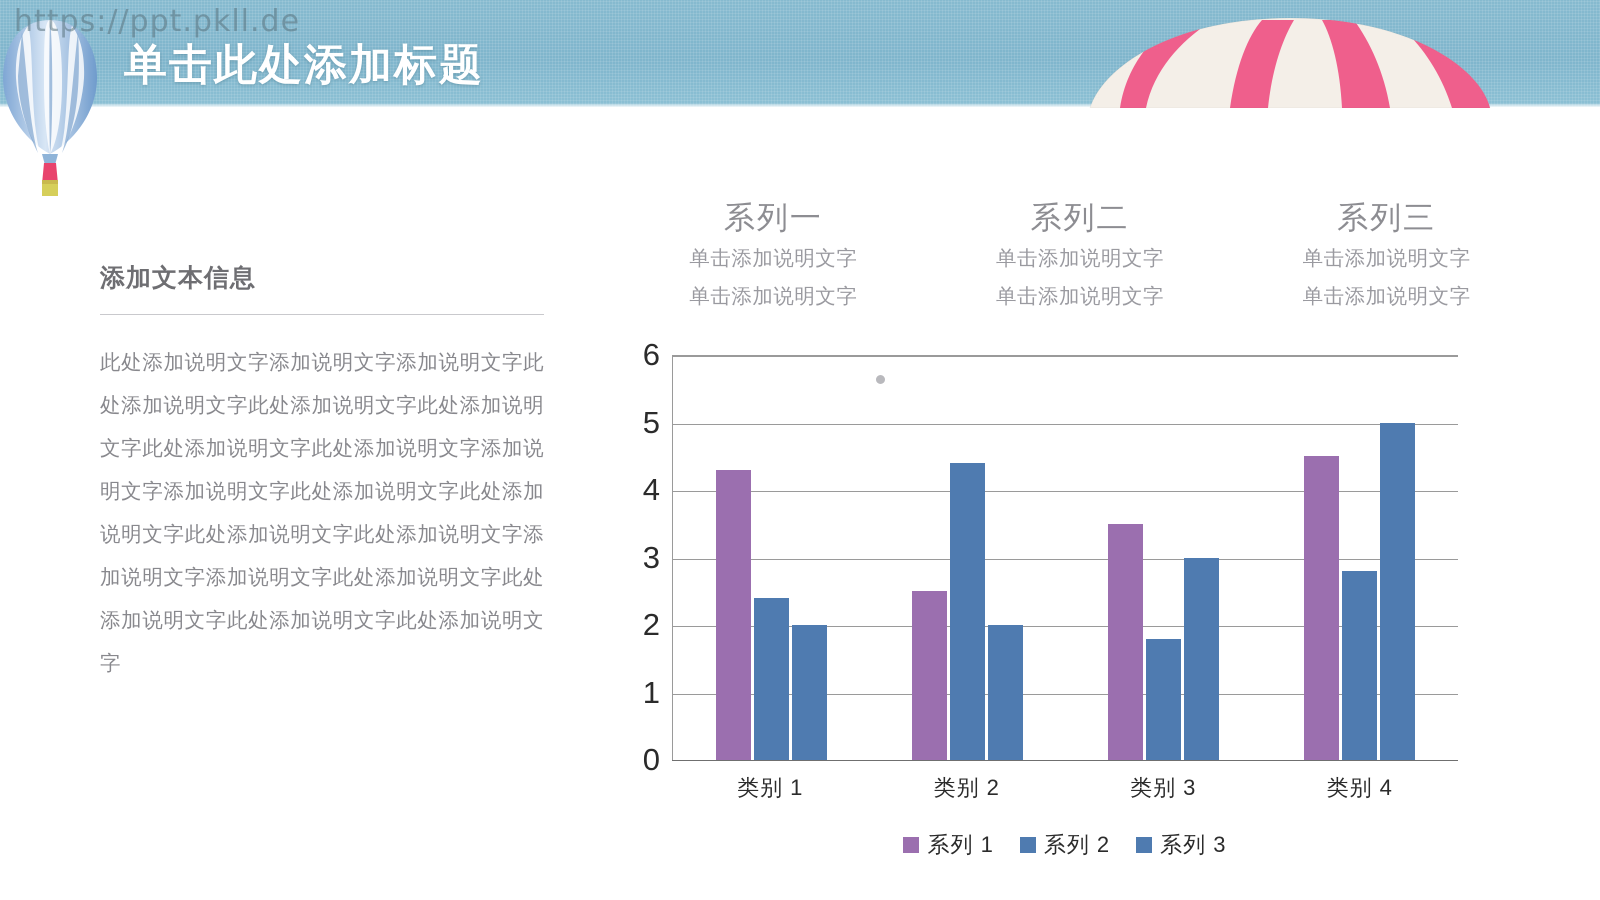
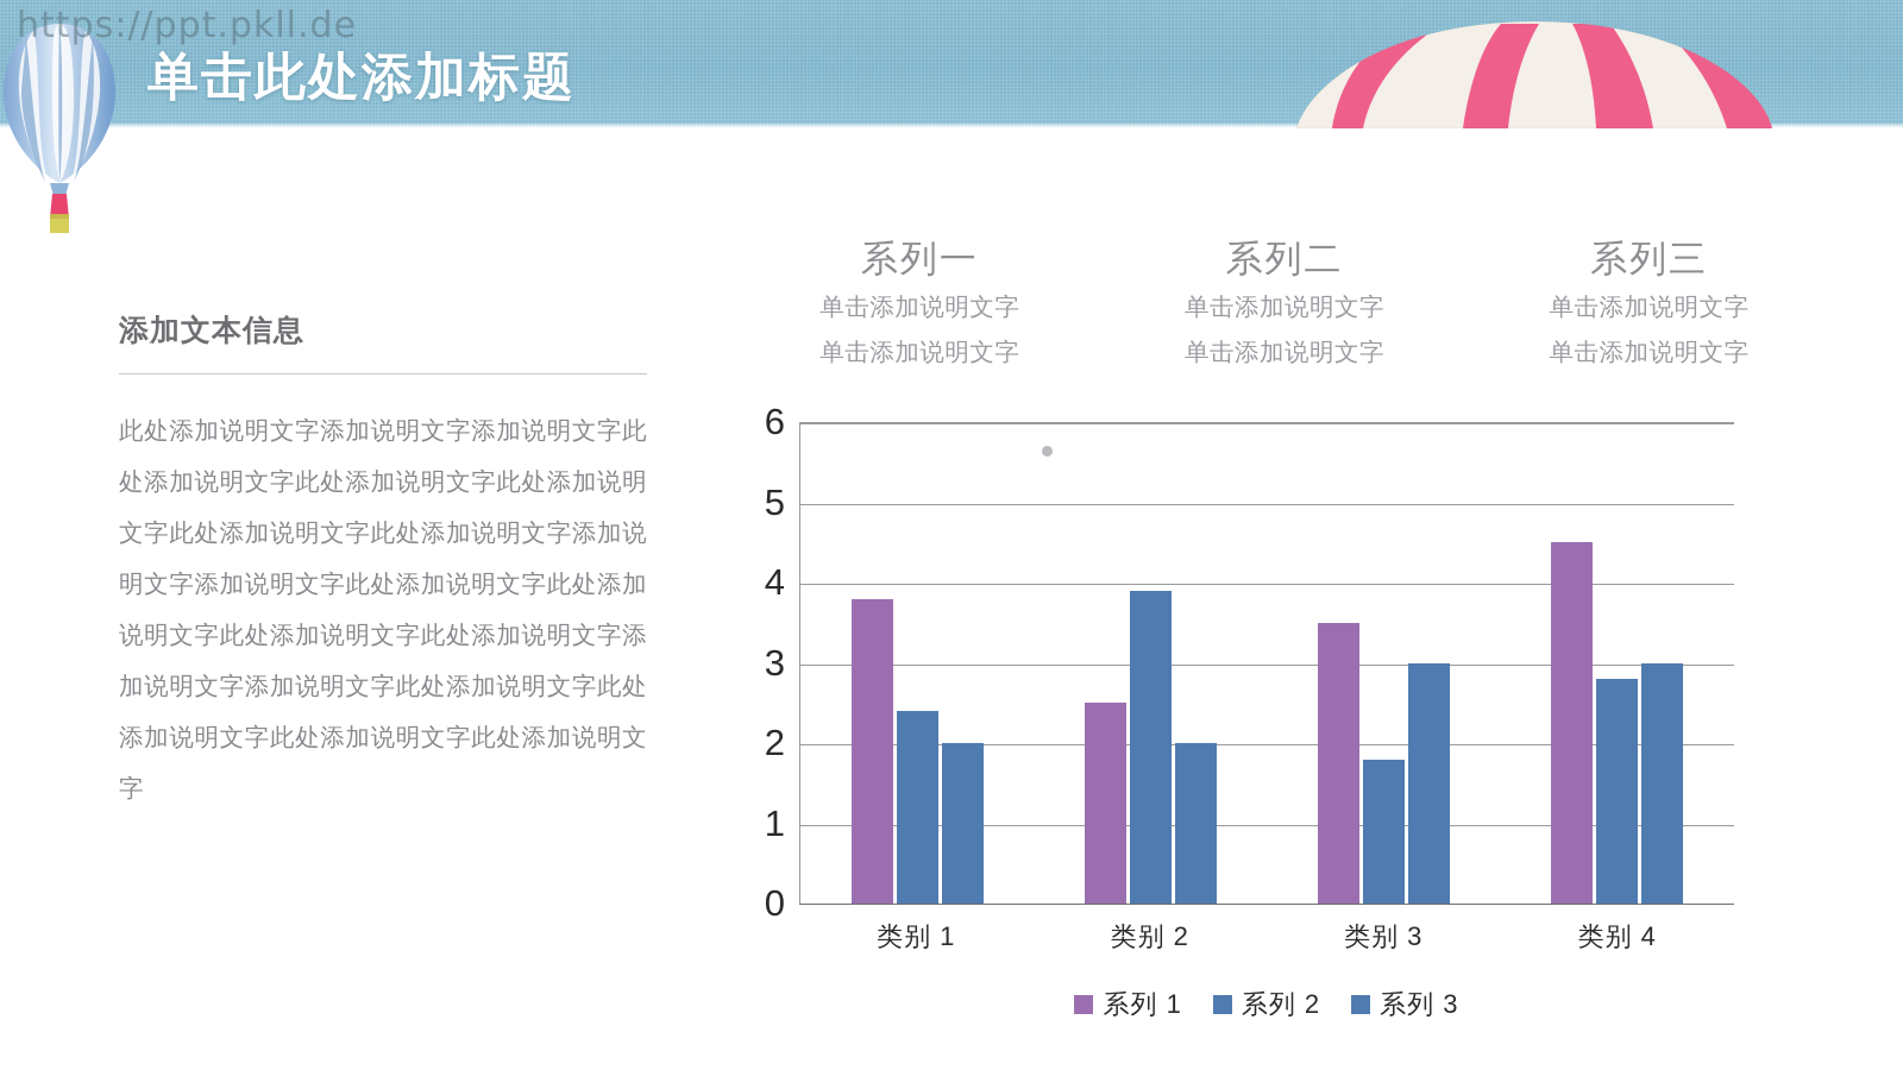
系列 1/类别 1: 4.3 -> 3.8
系列 2/类别 2: 4.4 -> 3.9
系列 3/类别 4: 5 -> 3
